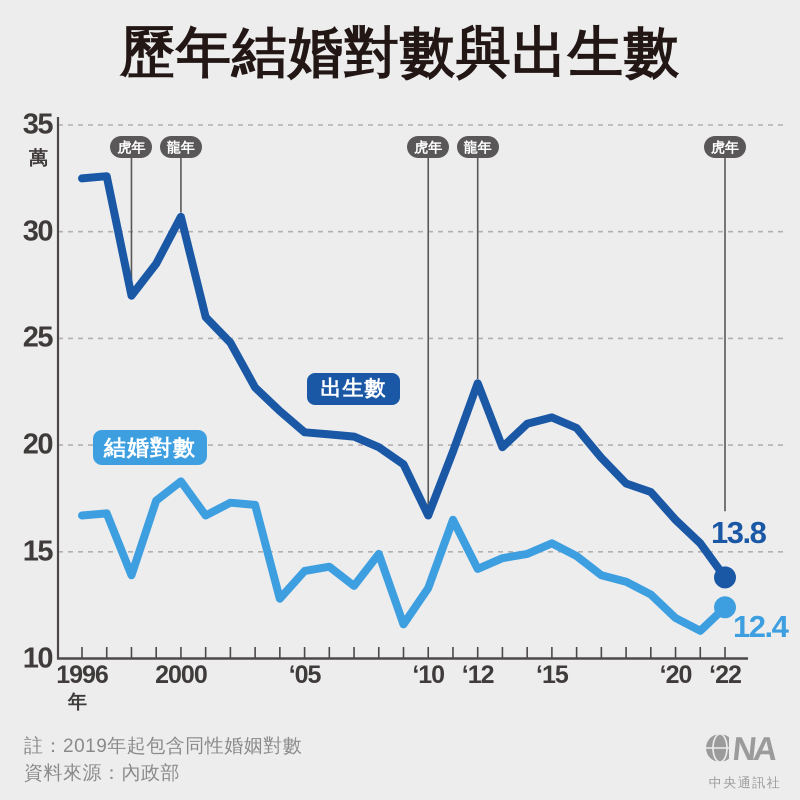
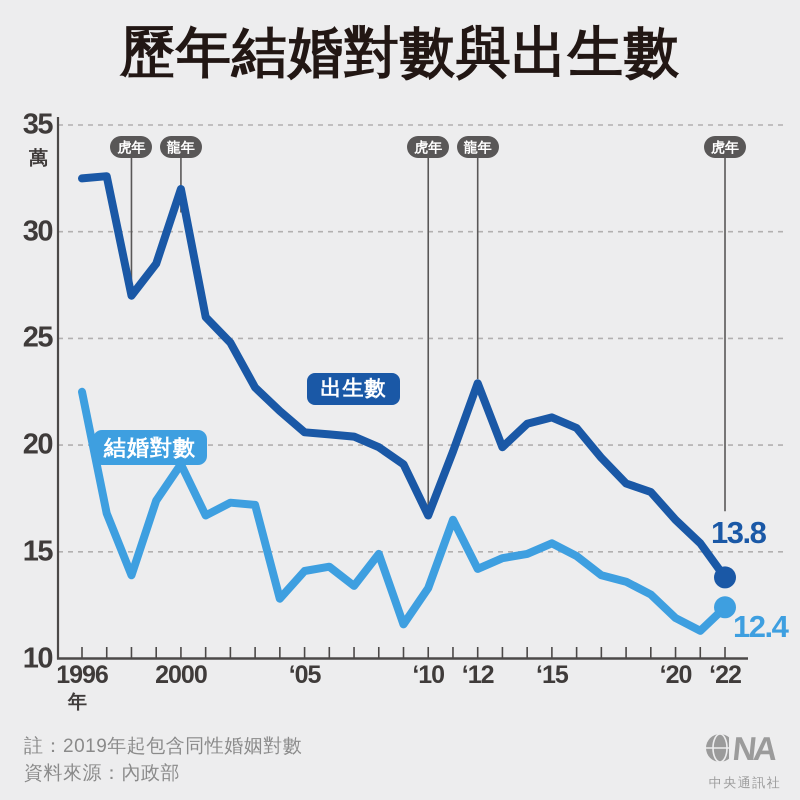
結婚對數/1996: 16.7 -> 22.5
出生數/2000: 30.7 -> 32.0
結婚對數/2000: 18.3 -> 19.1
